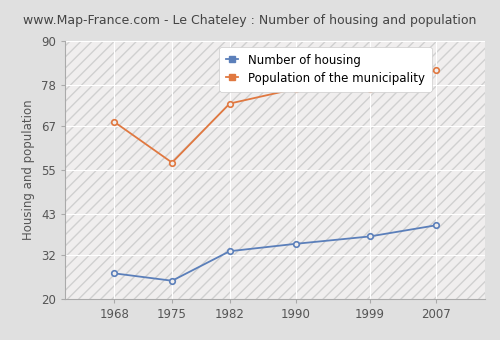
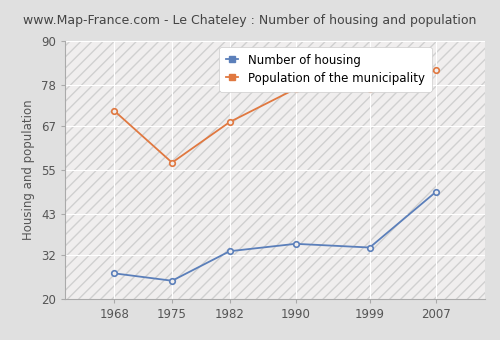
Population of the municipality/1968: 68 -> 71
Population of the municipality/1982: 73 -> 68
Number of housing/1999: 37 -> 34
Number of housing/2007: 40 -> 49
